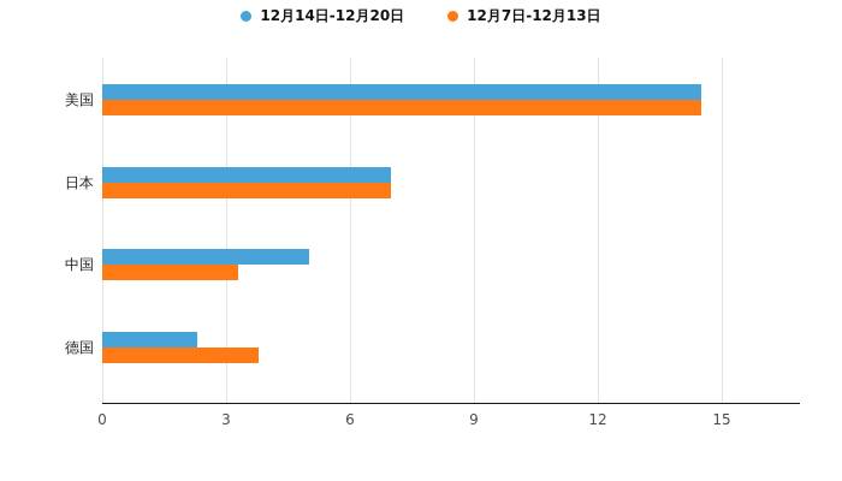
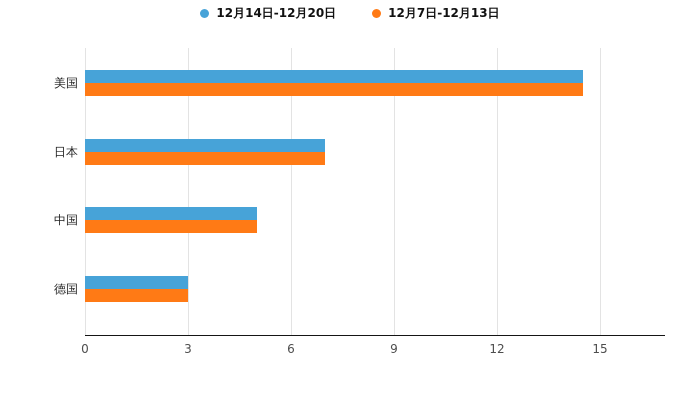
12月7日-12月13日/中国: 3.3 -> 5.0
12月14日-12月20日/德国: 2.3 -> 3.0
12月7日-12月13日/德国: 3.8 -> 3.0
